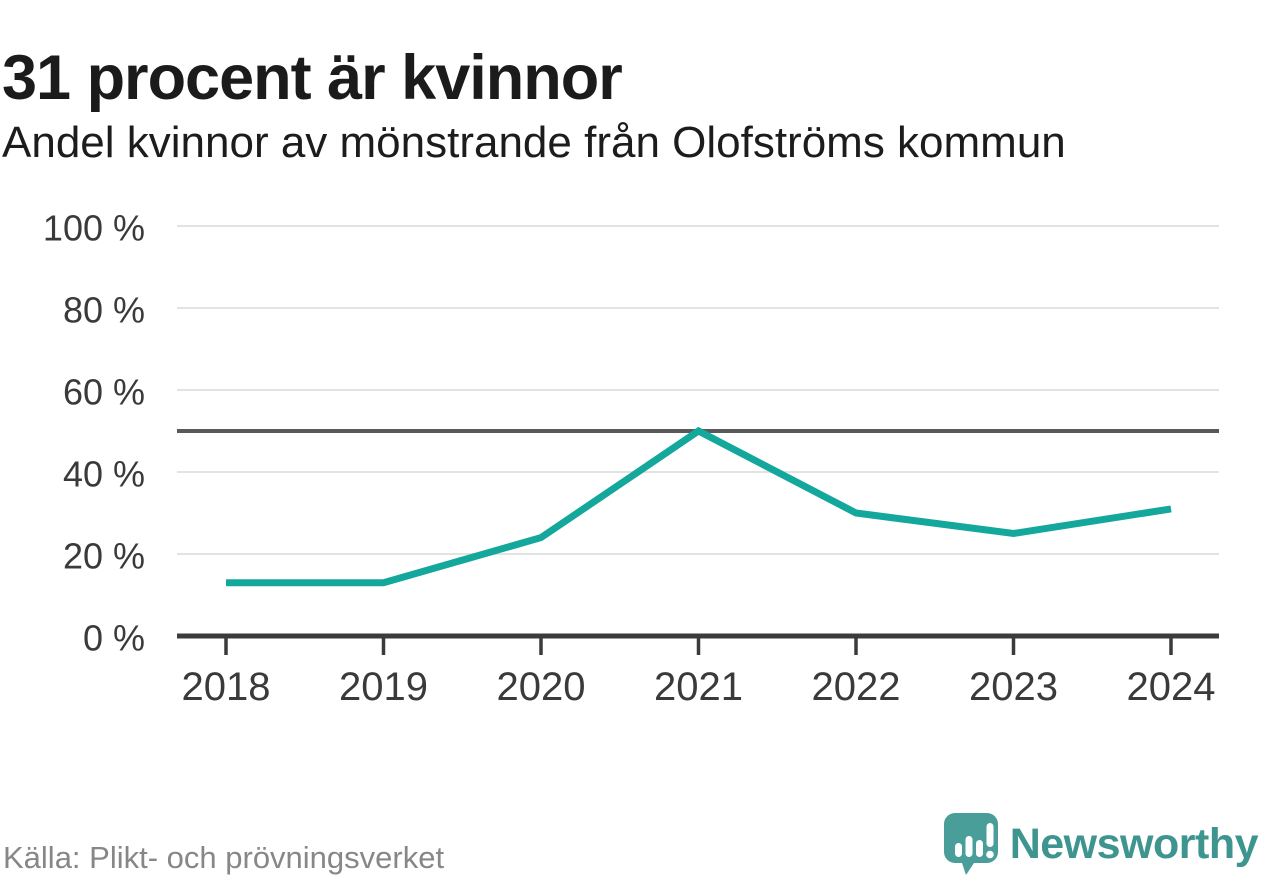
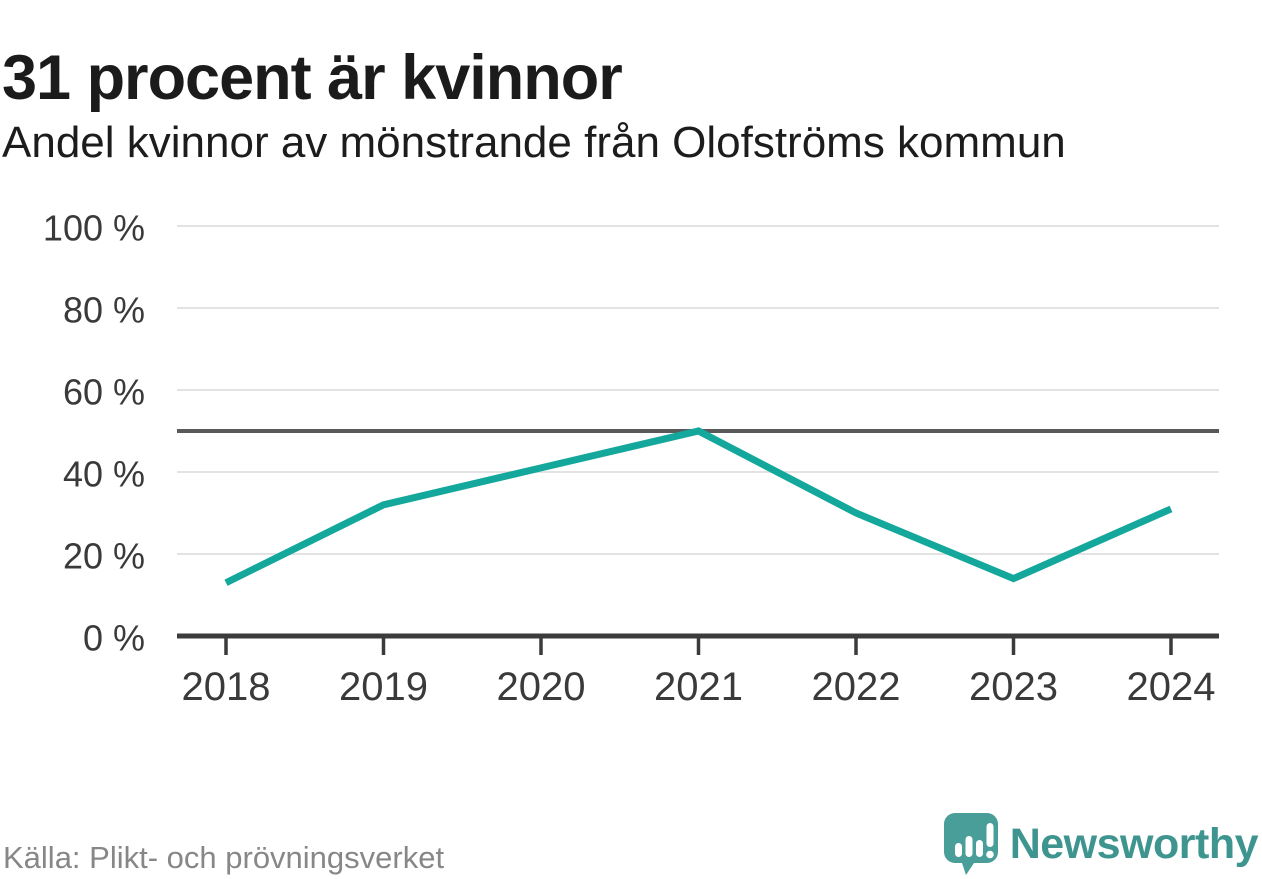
2019: 13% -> 32%
2020: 24% -> 41%
2023: 25% -> 14%
